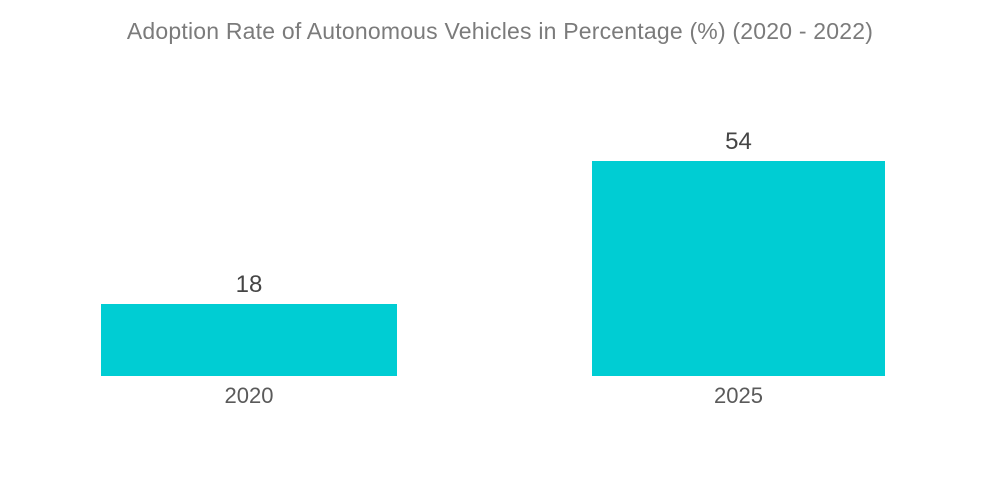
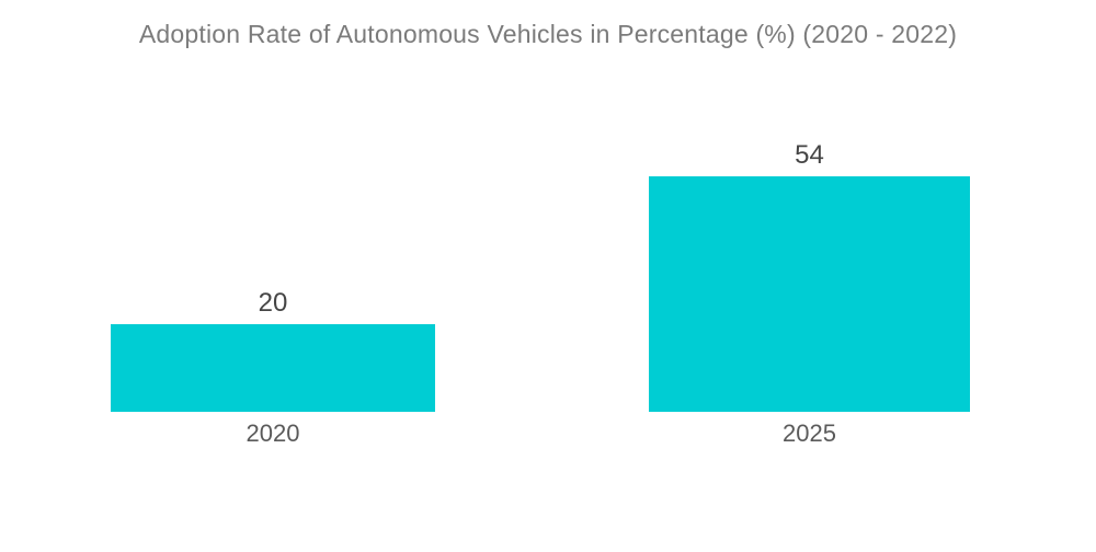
2020: 18 -> 20
